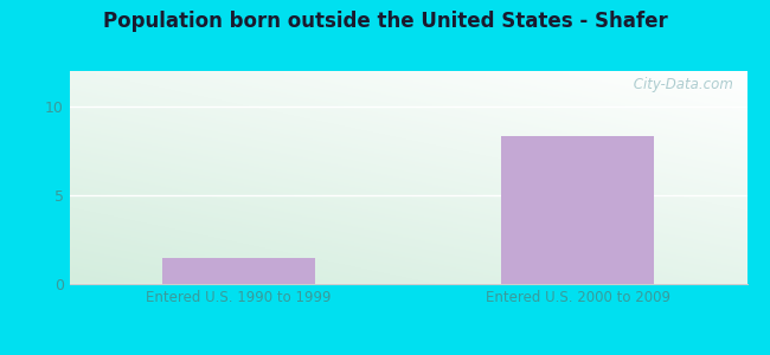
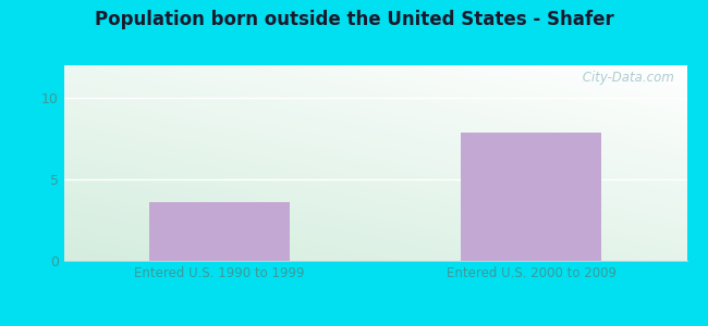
Entered U.S. 1990 to 1999: 1.5 -> 3.6
Entered U.S. 2000 to 2009: 8.3 -> 7.9
